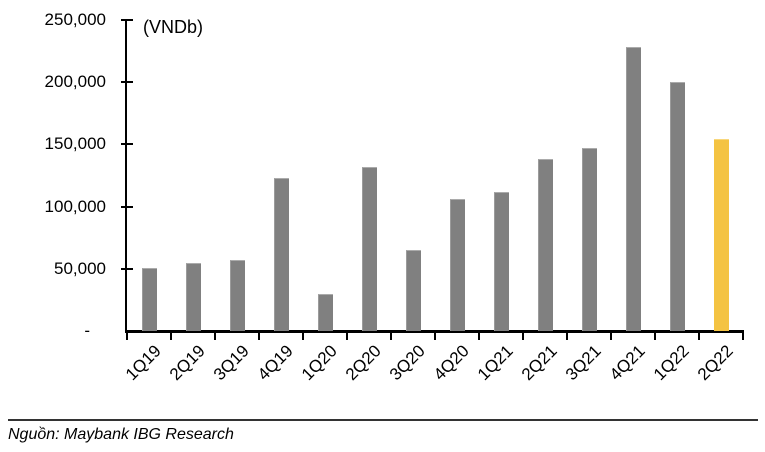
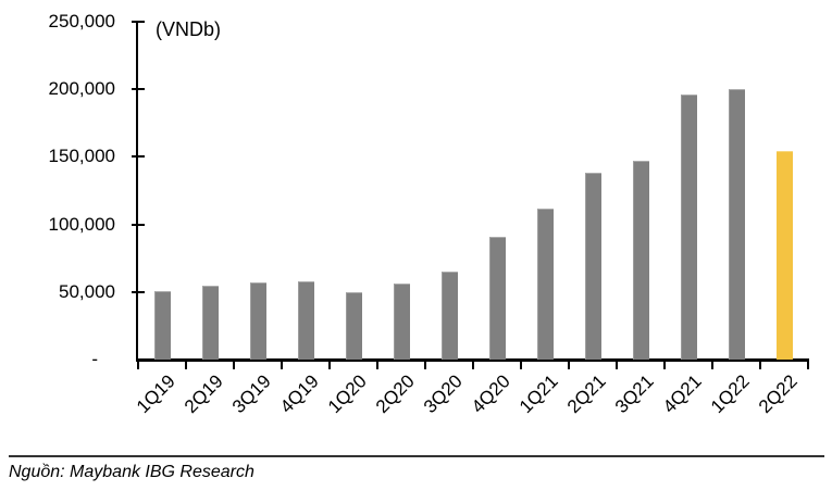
4Q19: 123000 -> 58000
1Q20: 30000 -> 50000
2Q20: 132000 -> 56000
4Q20: 106000 -> 91000
4Q21: 228000 -> 196000
